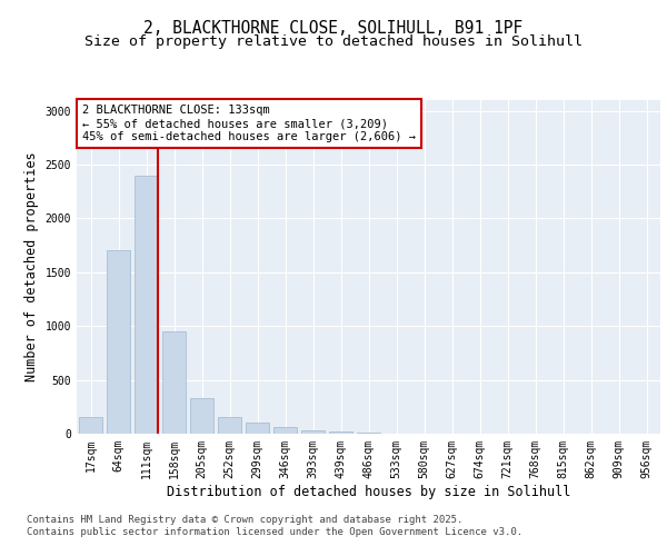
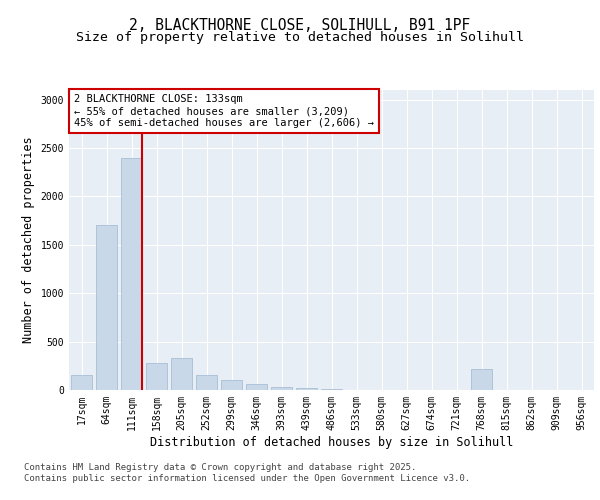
158sqm: 950 -> 280
768sqm: 0 -> 220
